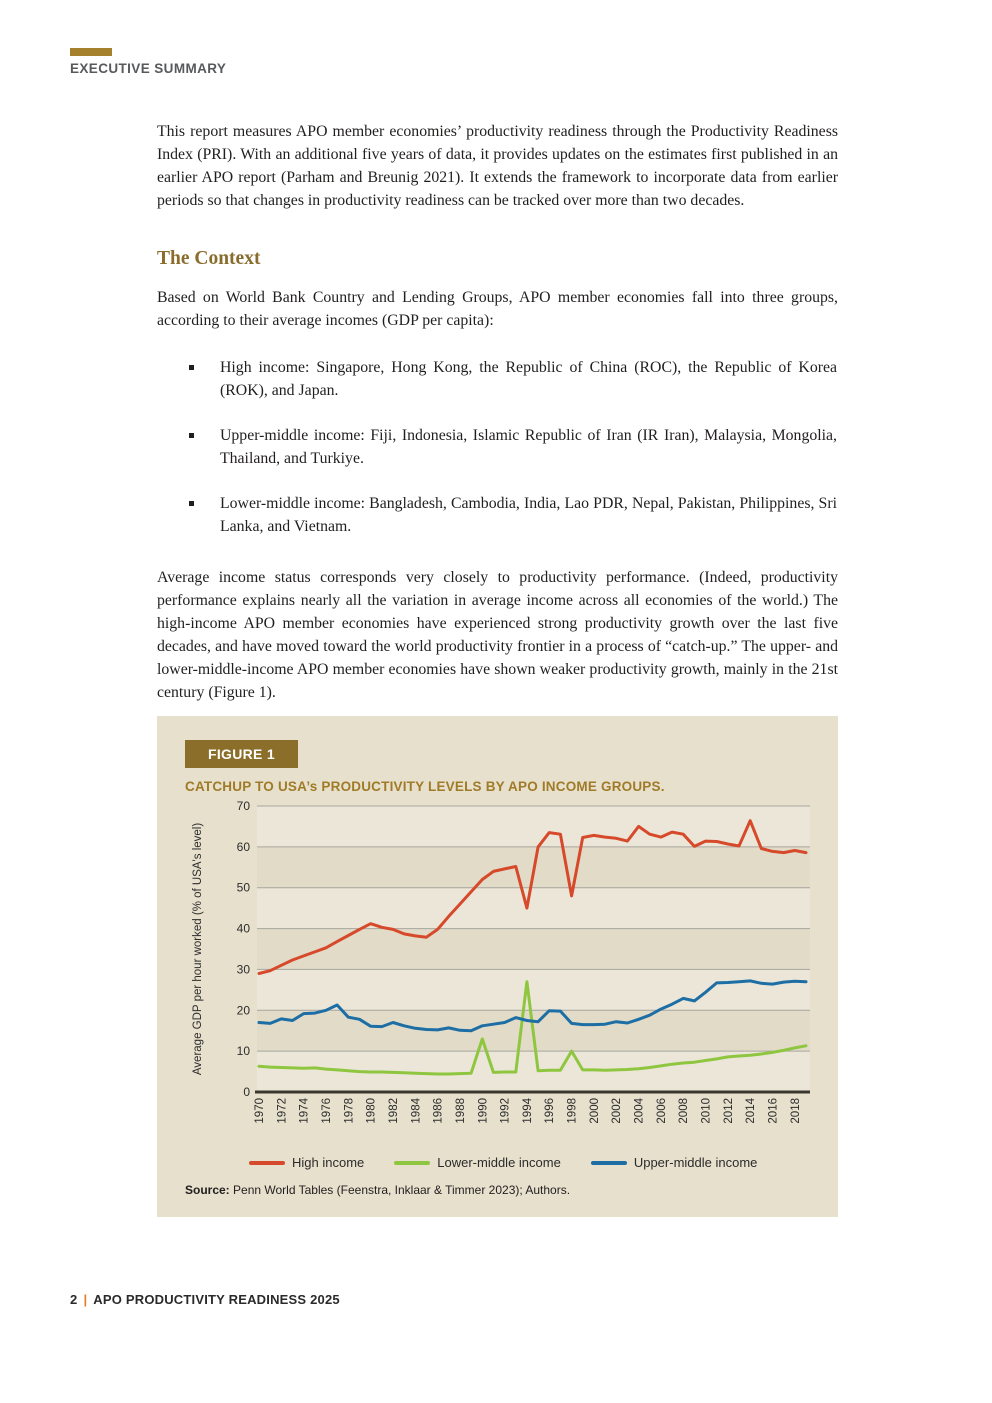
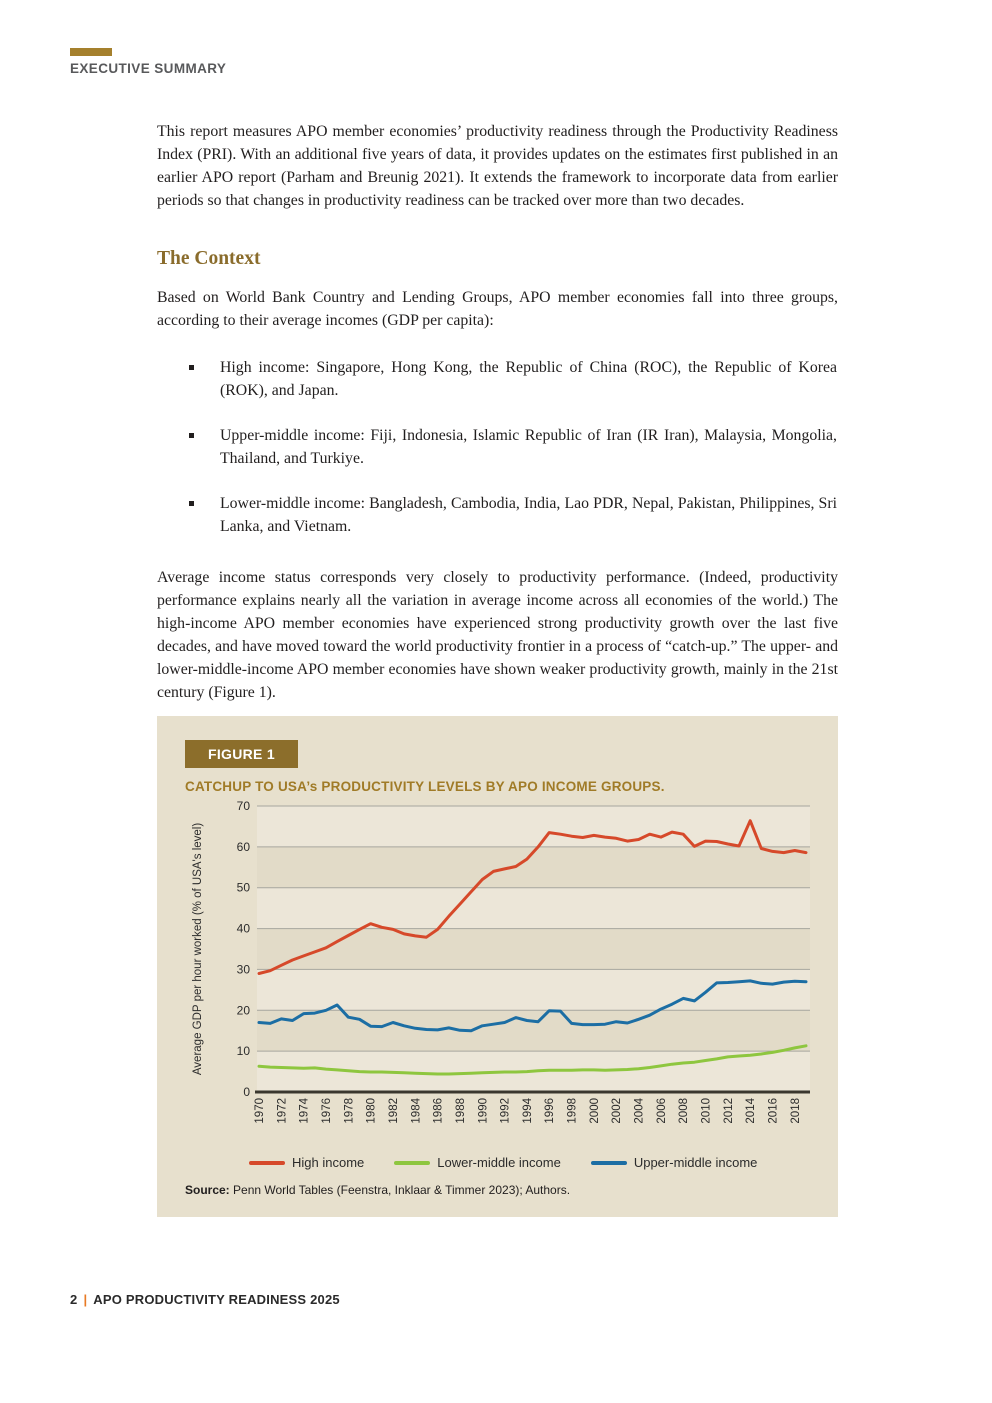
Lower-middle income/1990: 13 -> 5
High income/1994: 45 -> 57
Lower-middle income/1994: 27 -> 5
High income/1998: 48 -> 63
Lower-middle income/1998: 10 -> 5
High income/2004: 65 -> 62
